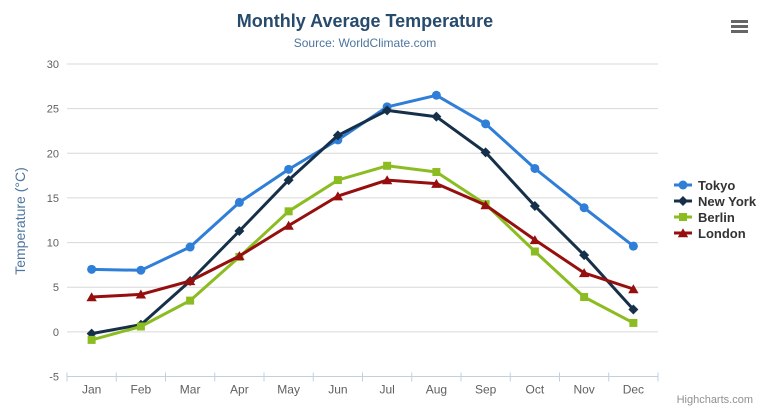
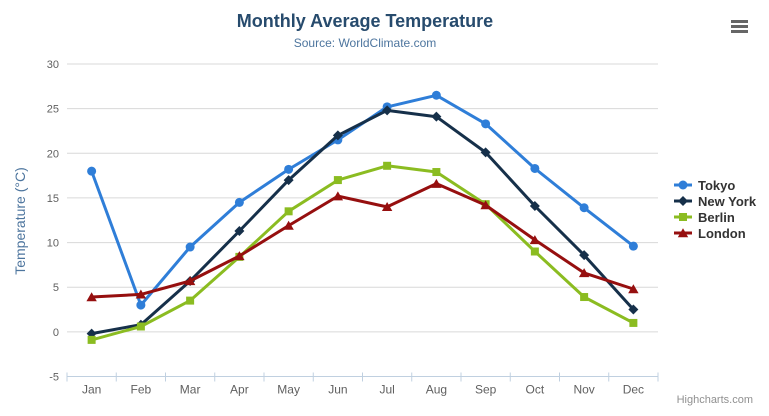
Tokyo/Jan: 7 -> 18
Tokyo/Feb: 7 -> 3
London/Jul: 17 -> 14
